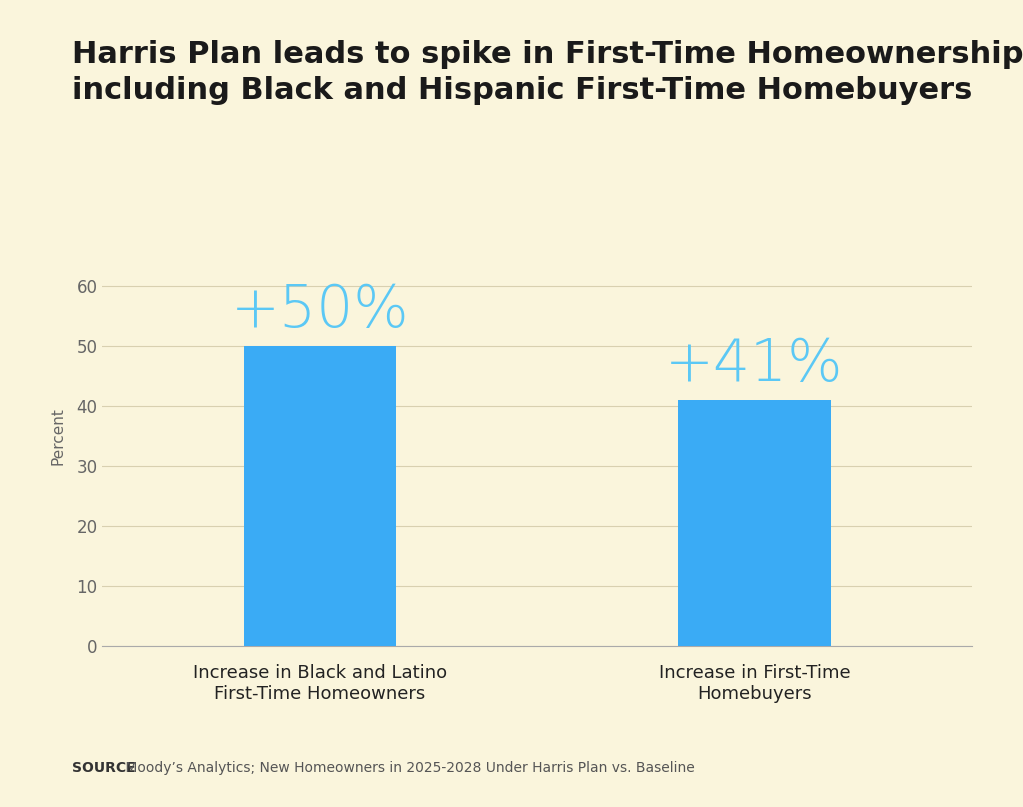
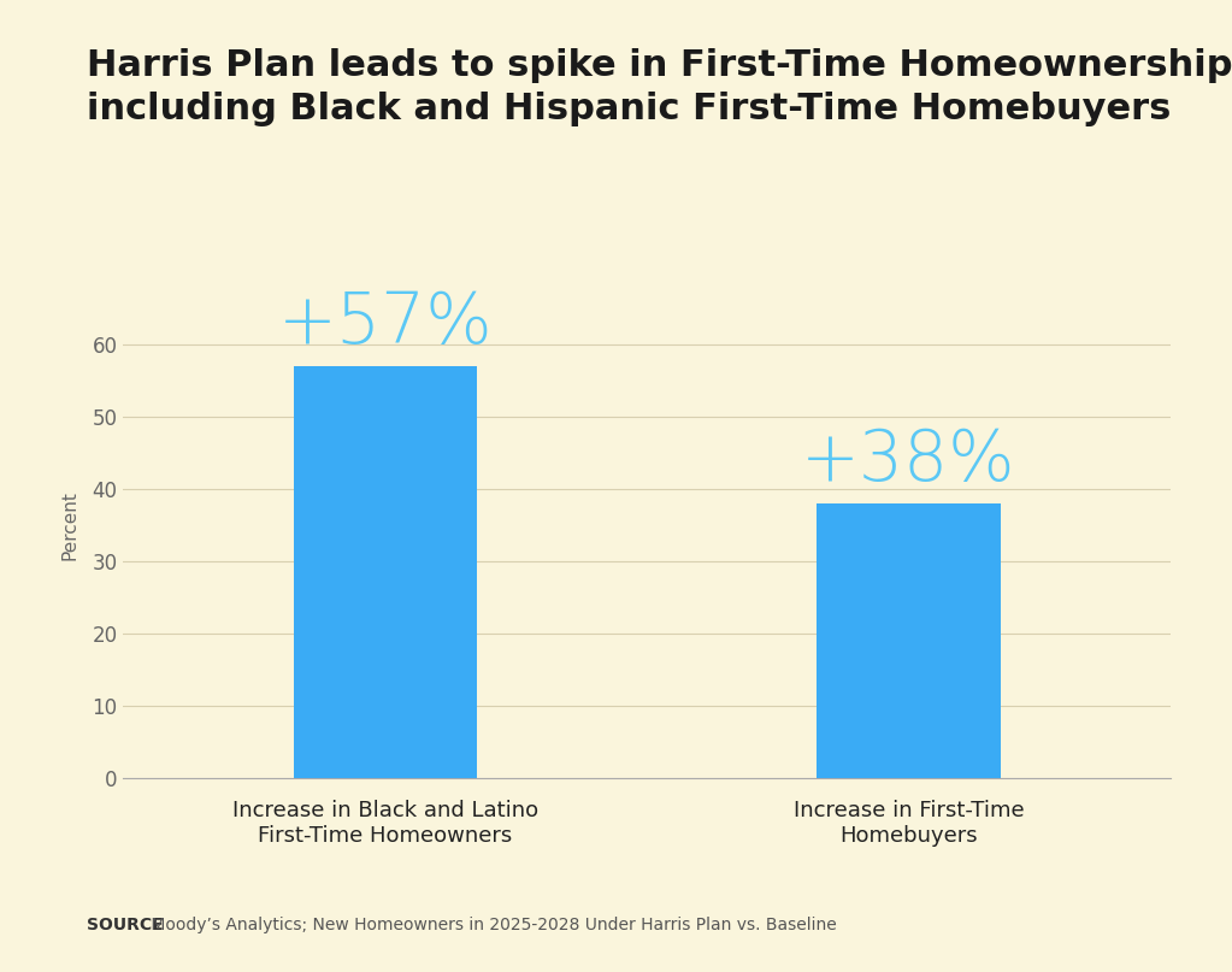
Increase in Black and Latino First-Time Homeowners: +50% -> +57%
Increase in First-Time Homebuyers: +41% -> +38%
